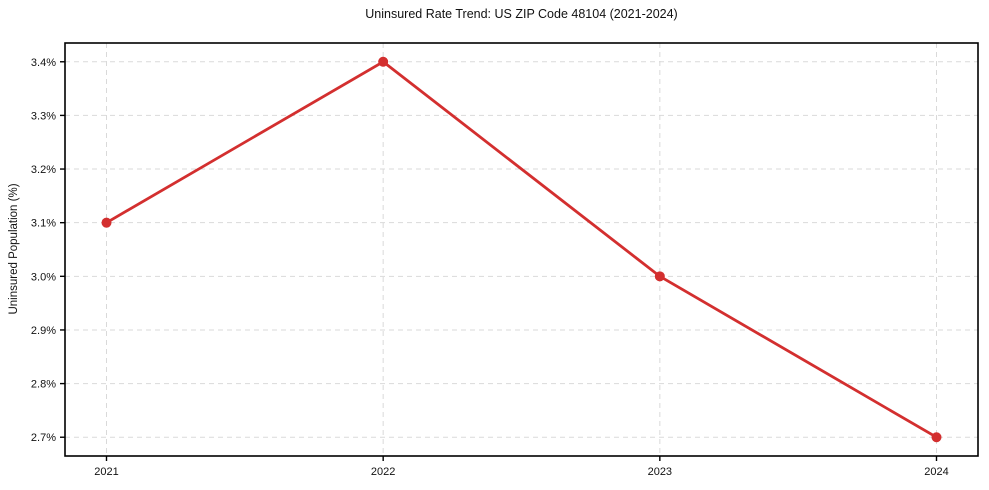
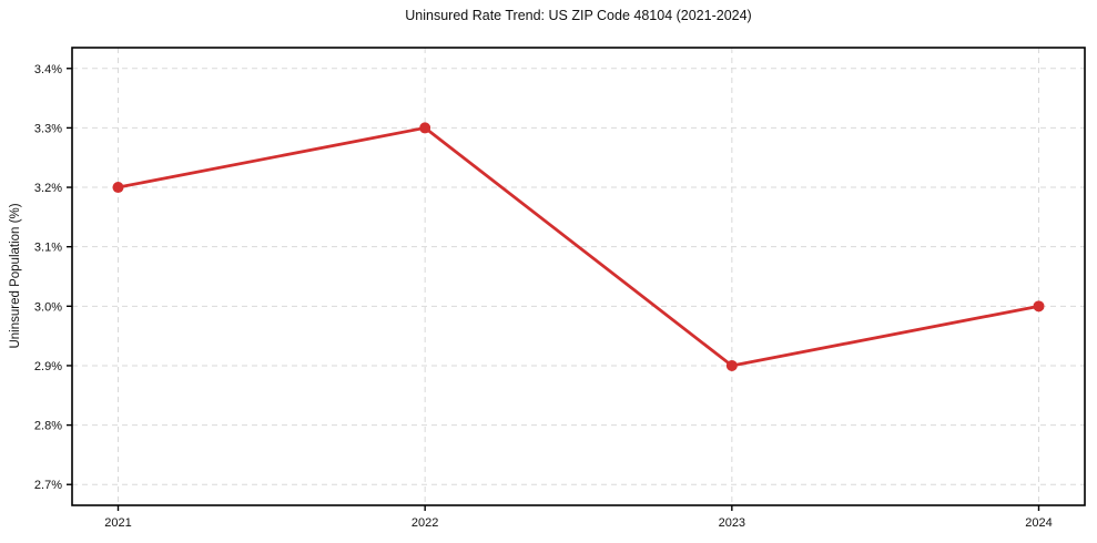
2021: 3.1% -> 3.2%
2022: 3.4% -> 3.3%
2023: 3.0% -> 2.9%
2024: 2.7% -> 3.0%
